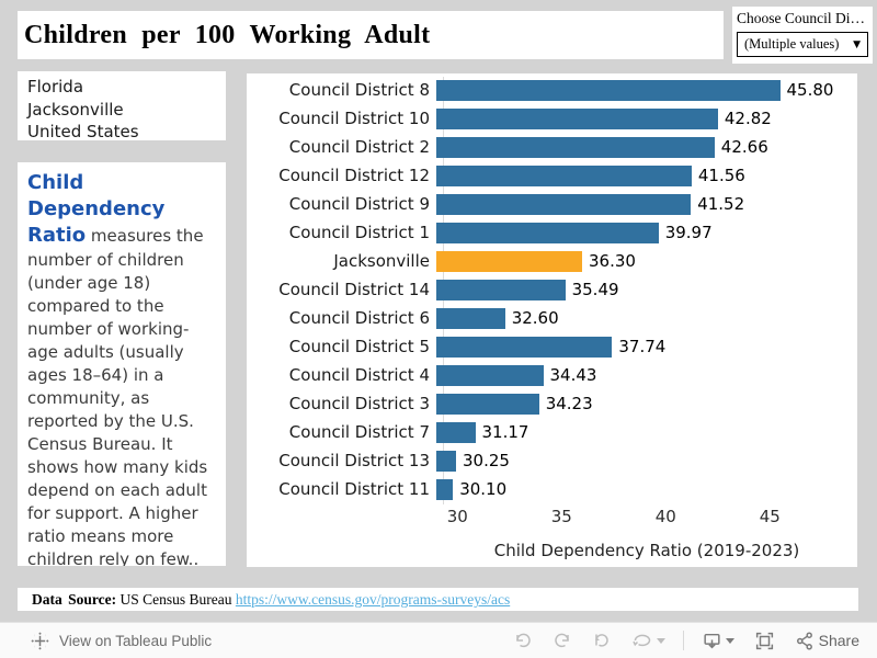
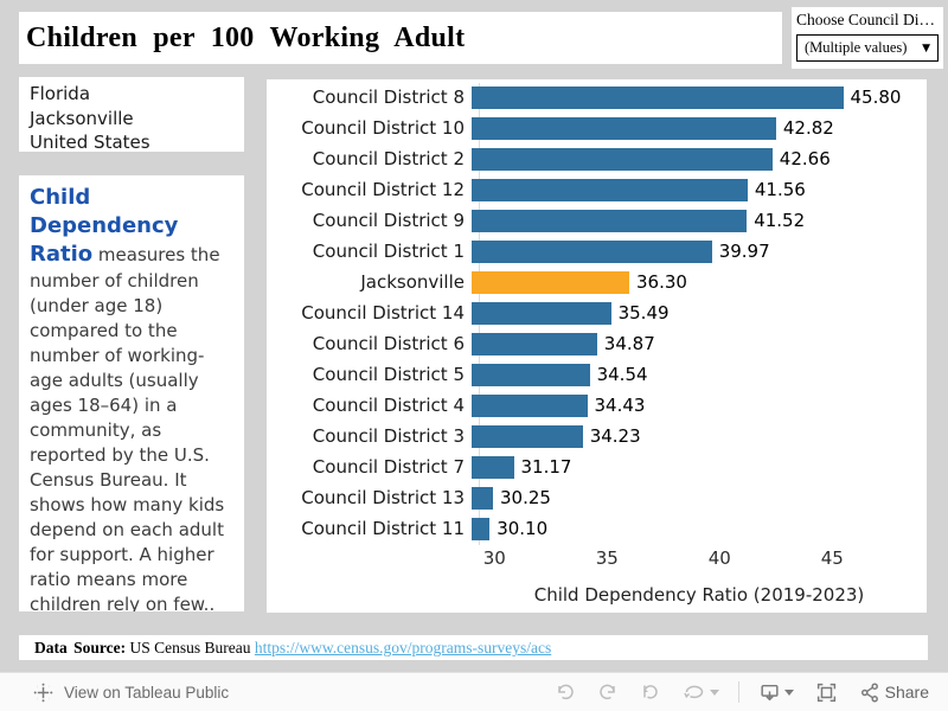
Council District 6: 32.60 -> 34.87
Council District 5: 37.74 -> 34.54
